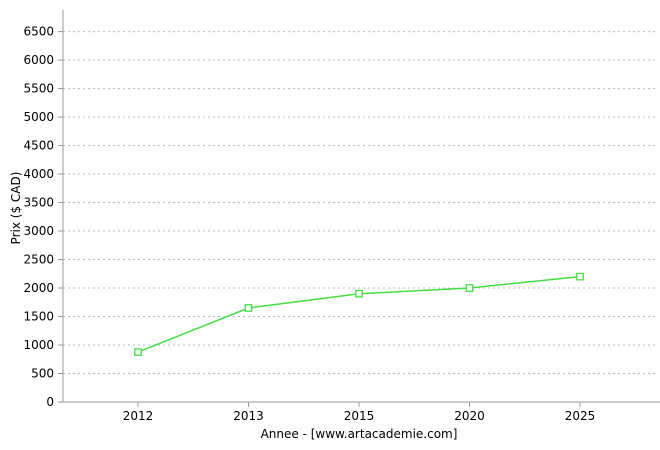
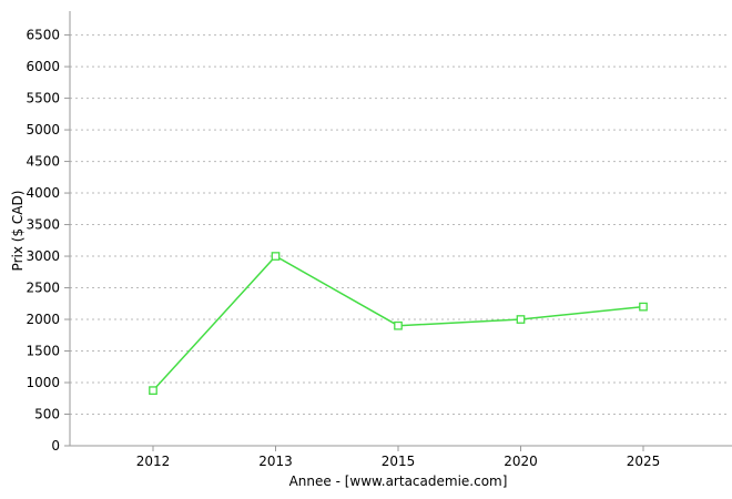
2013: 1600 -> 3000
